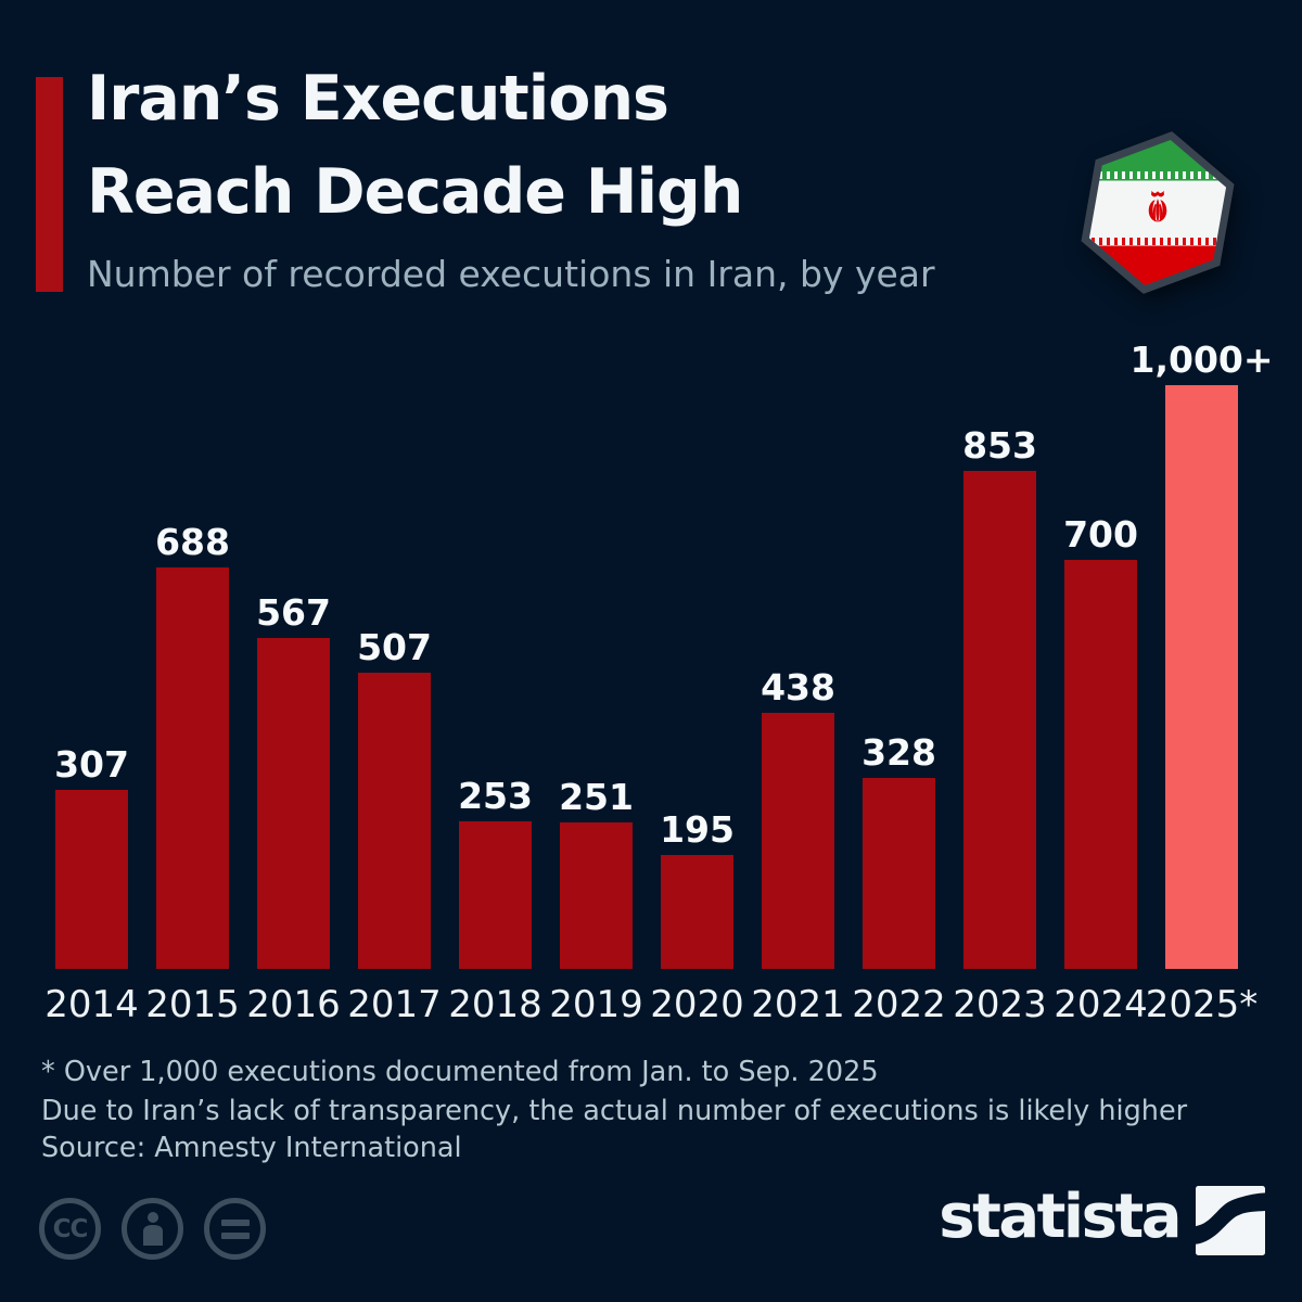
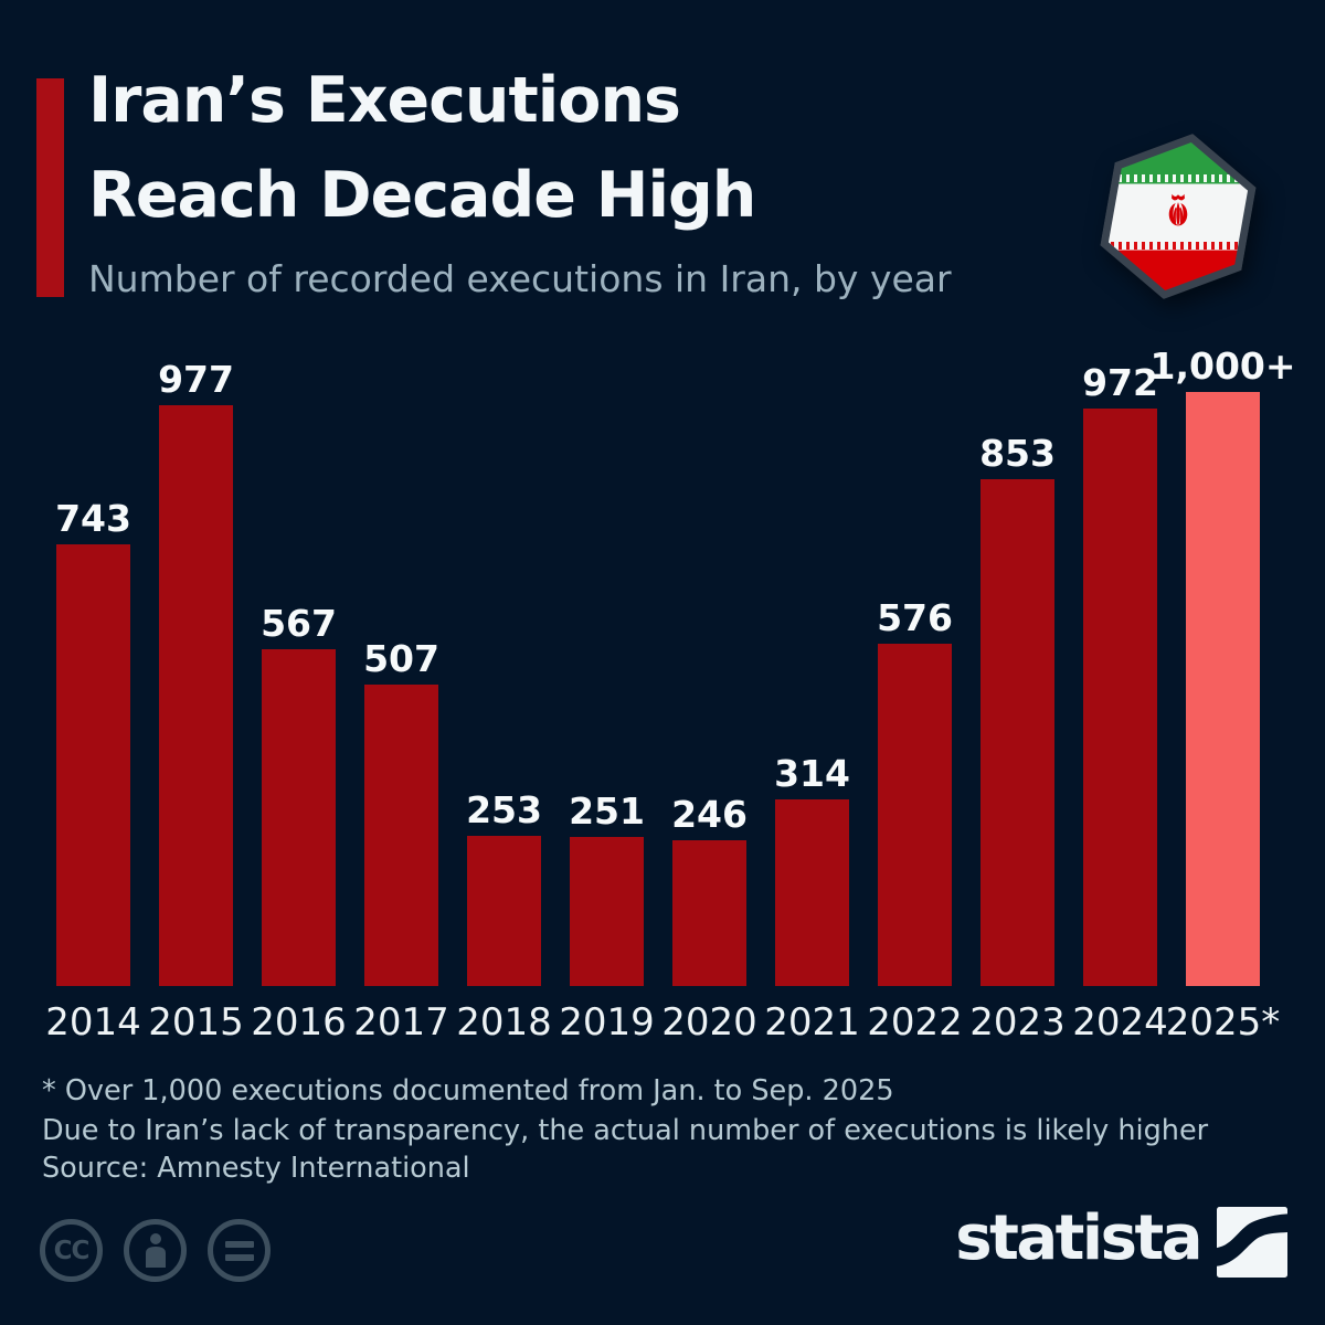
2014: 307 -> 743
2015: 688 -> 977
2020: 195 -> 246
2021: 438 -> 314
2022: 328 -> 576
2024: 700 -> 972
